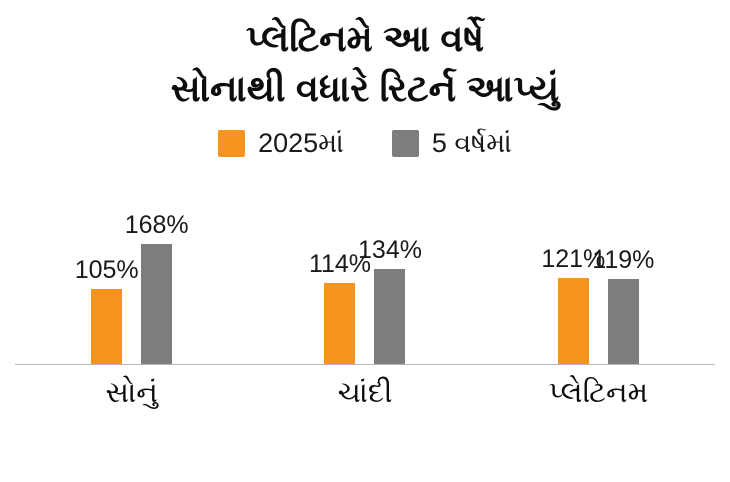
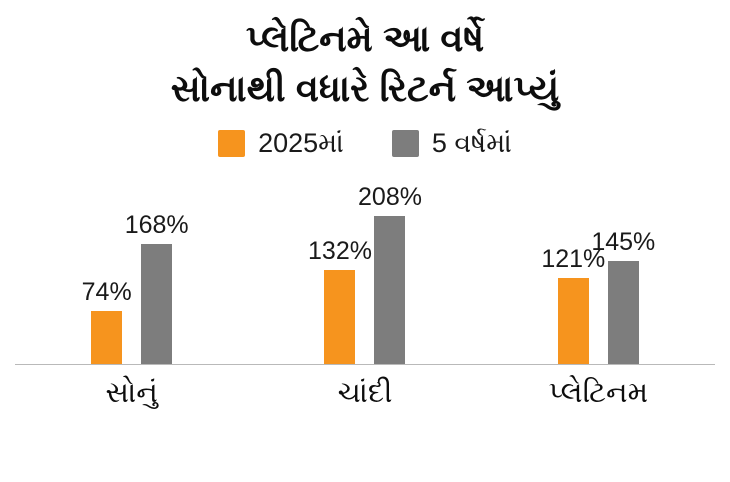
2025માં/સોનું: 105% -> 74%
2025માં/ચાંદી: 114% -> 132%
5 વર્ષમાં/ચાંદી: 134% -> 208%
5 વર્ષમાં/પ્લેટિનમ: 119% -> 145%
